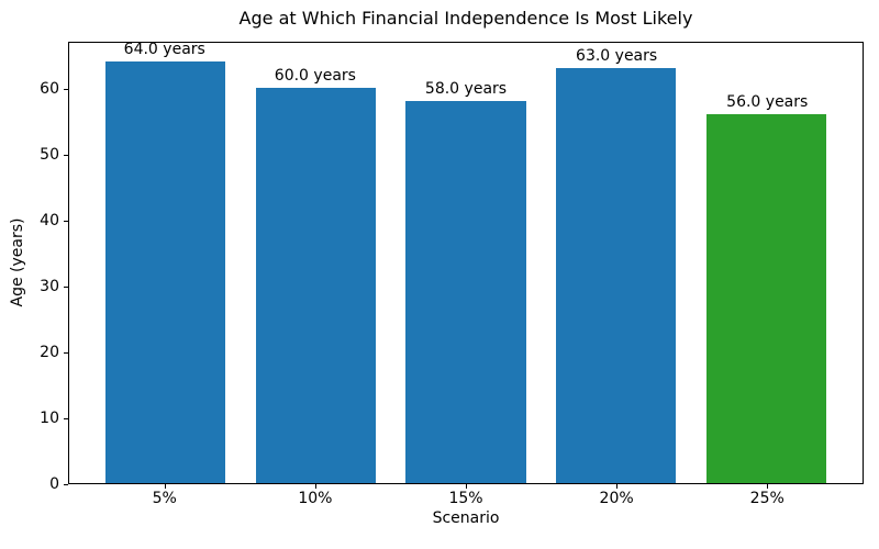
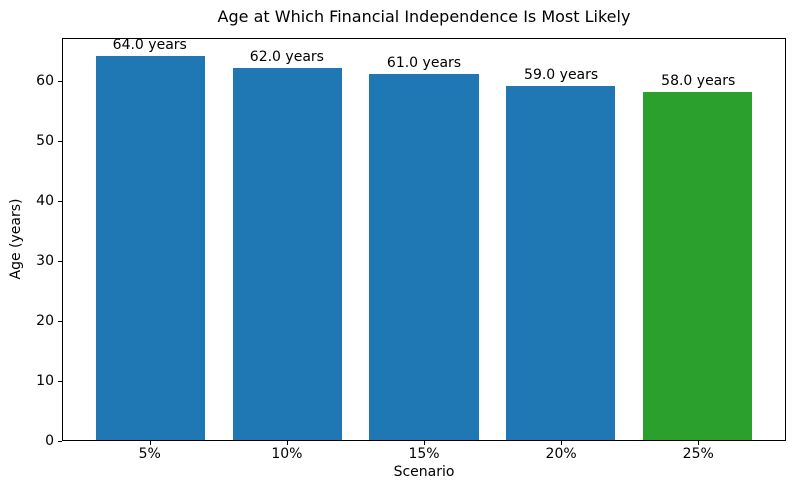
10%: 60.0 -> 62.0
15%: 58.0 -> 61.0
20%: 63.0 -> 59.0
25%: 56.0 -> 58.0
